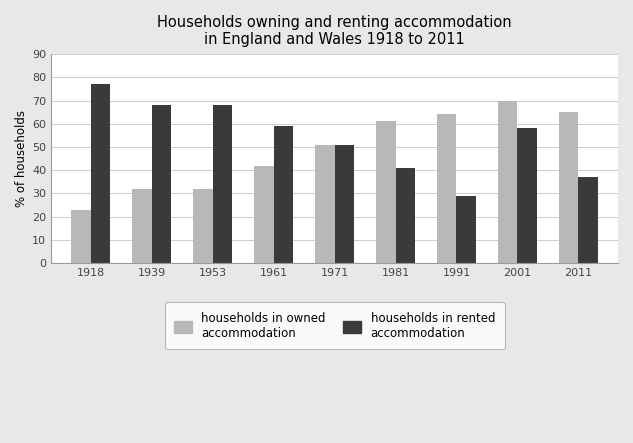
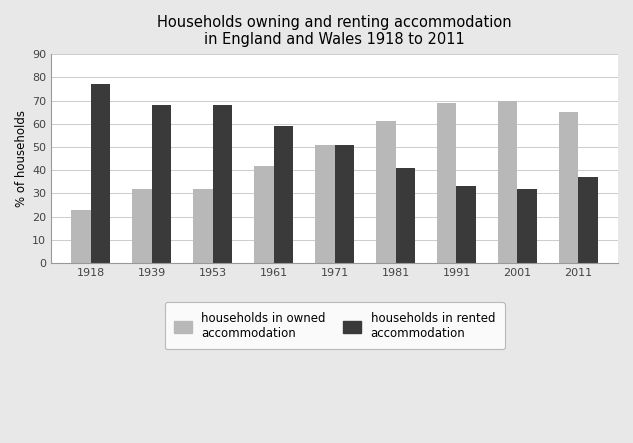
households in owned accommodation/1991: 64 -> 69
households in rented accommodation/1991: 29 -> 33
households in rented accommodation/2001: 58 -> 32
